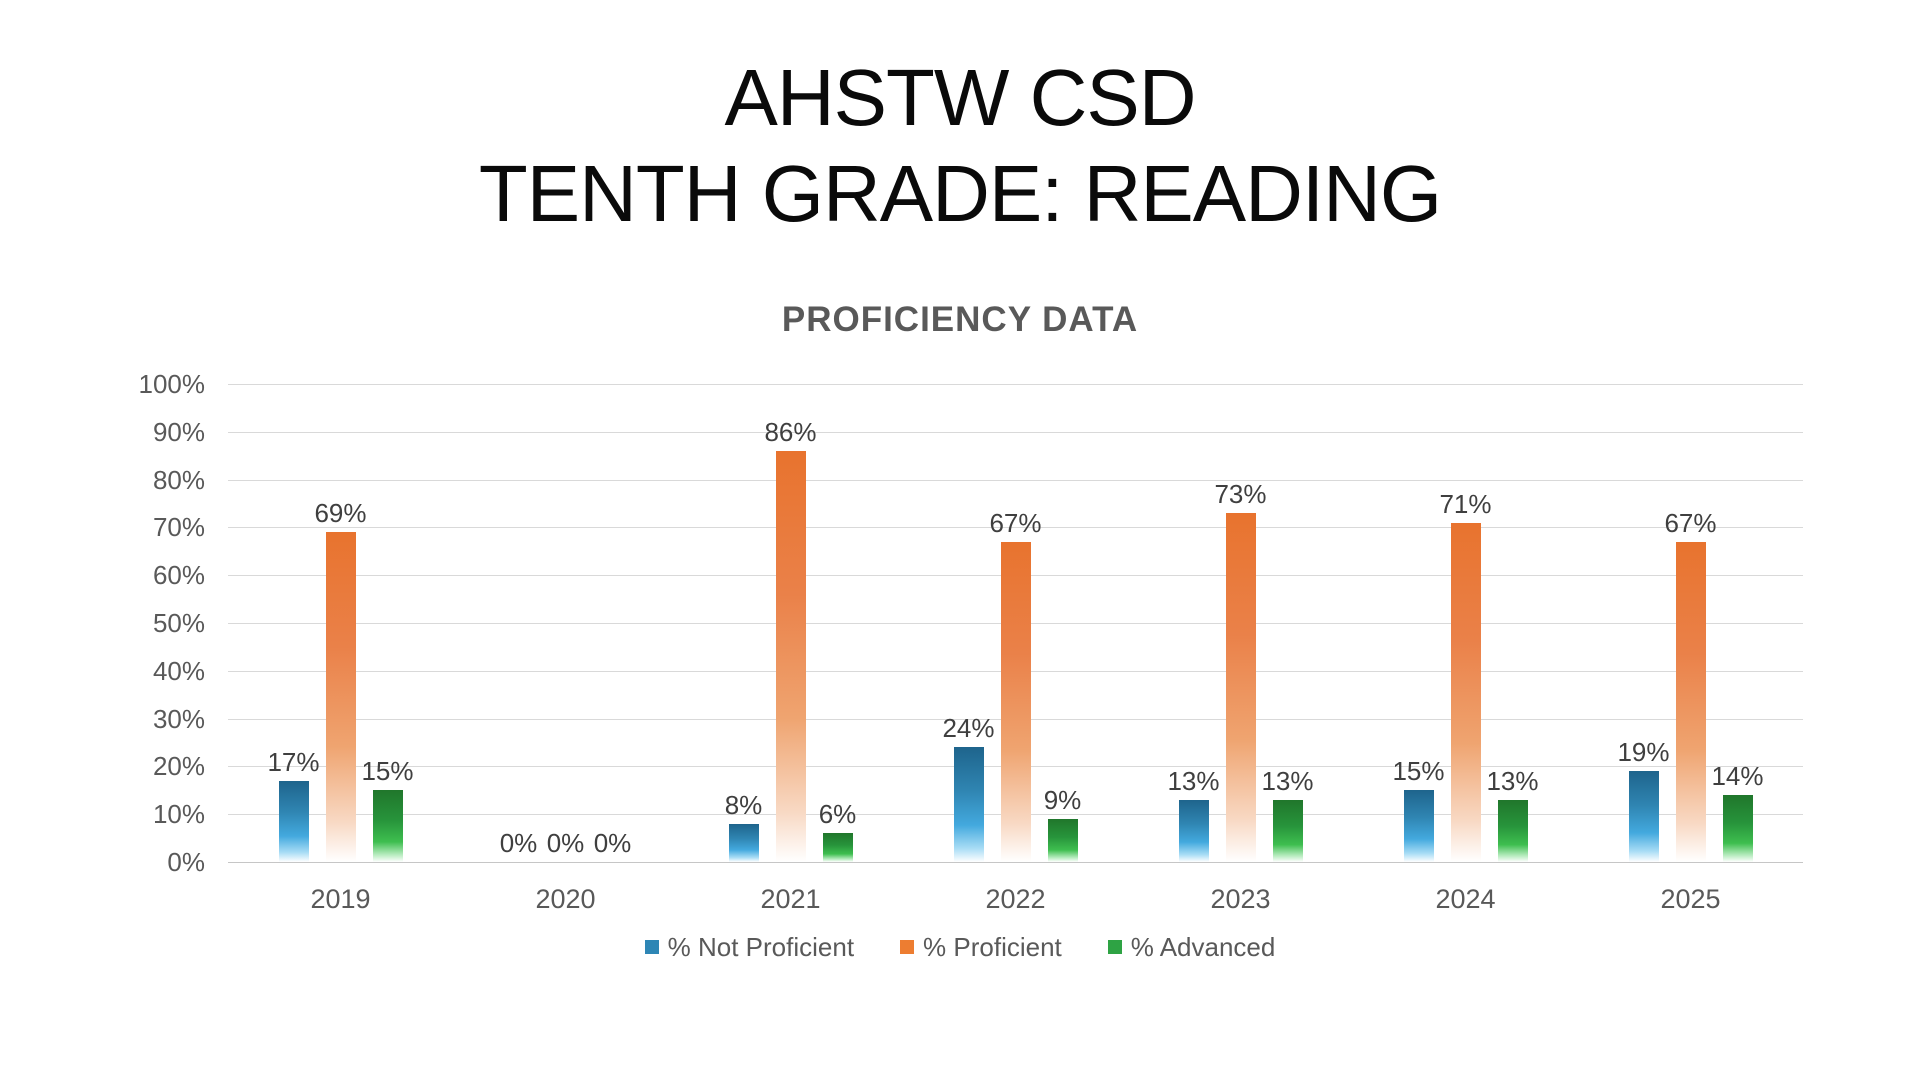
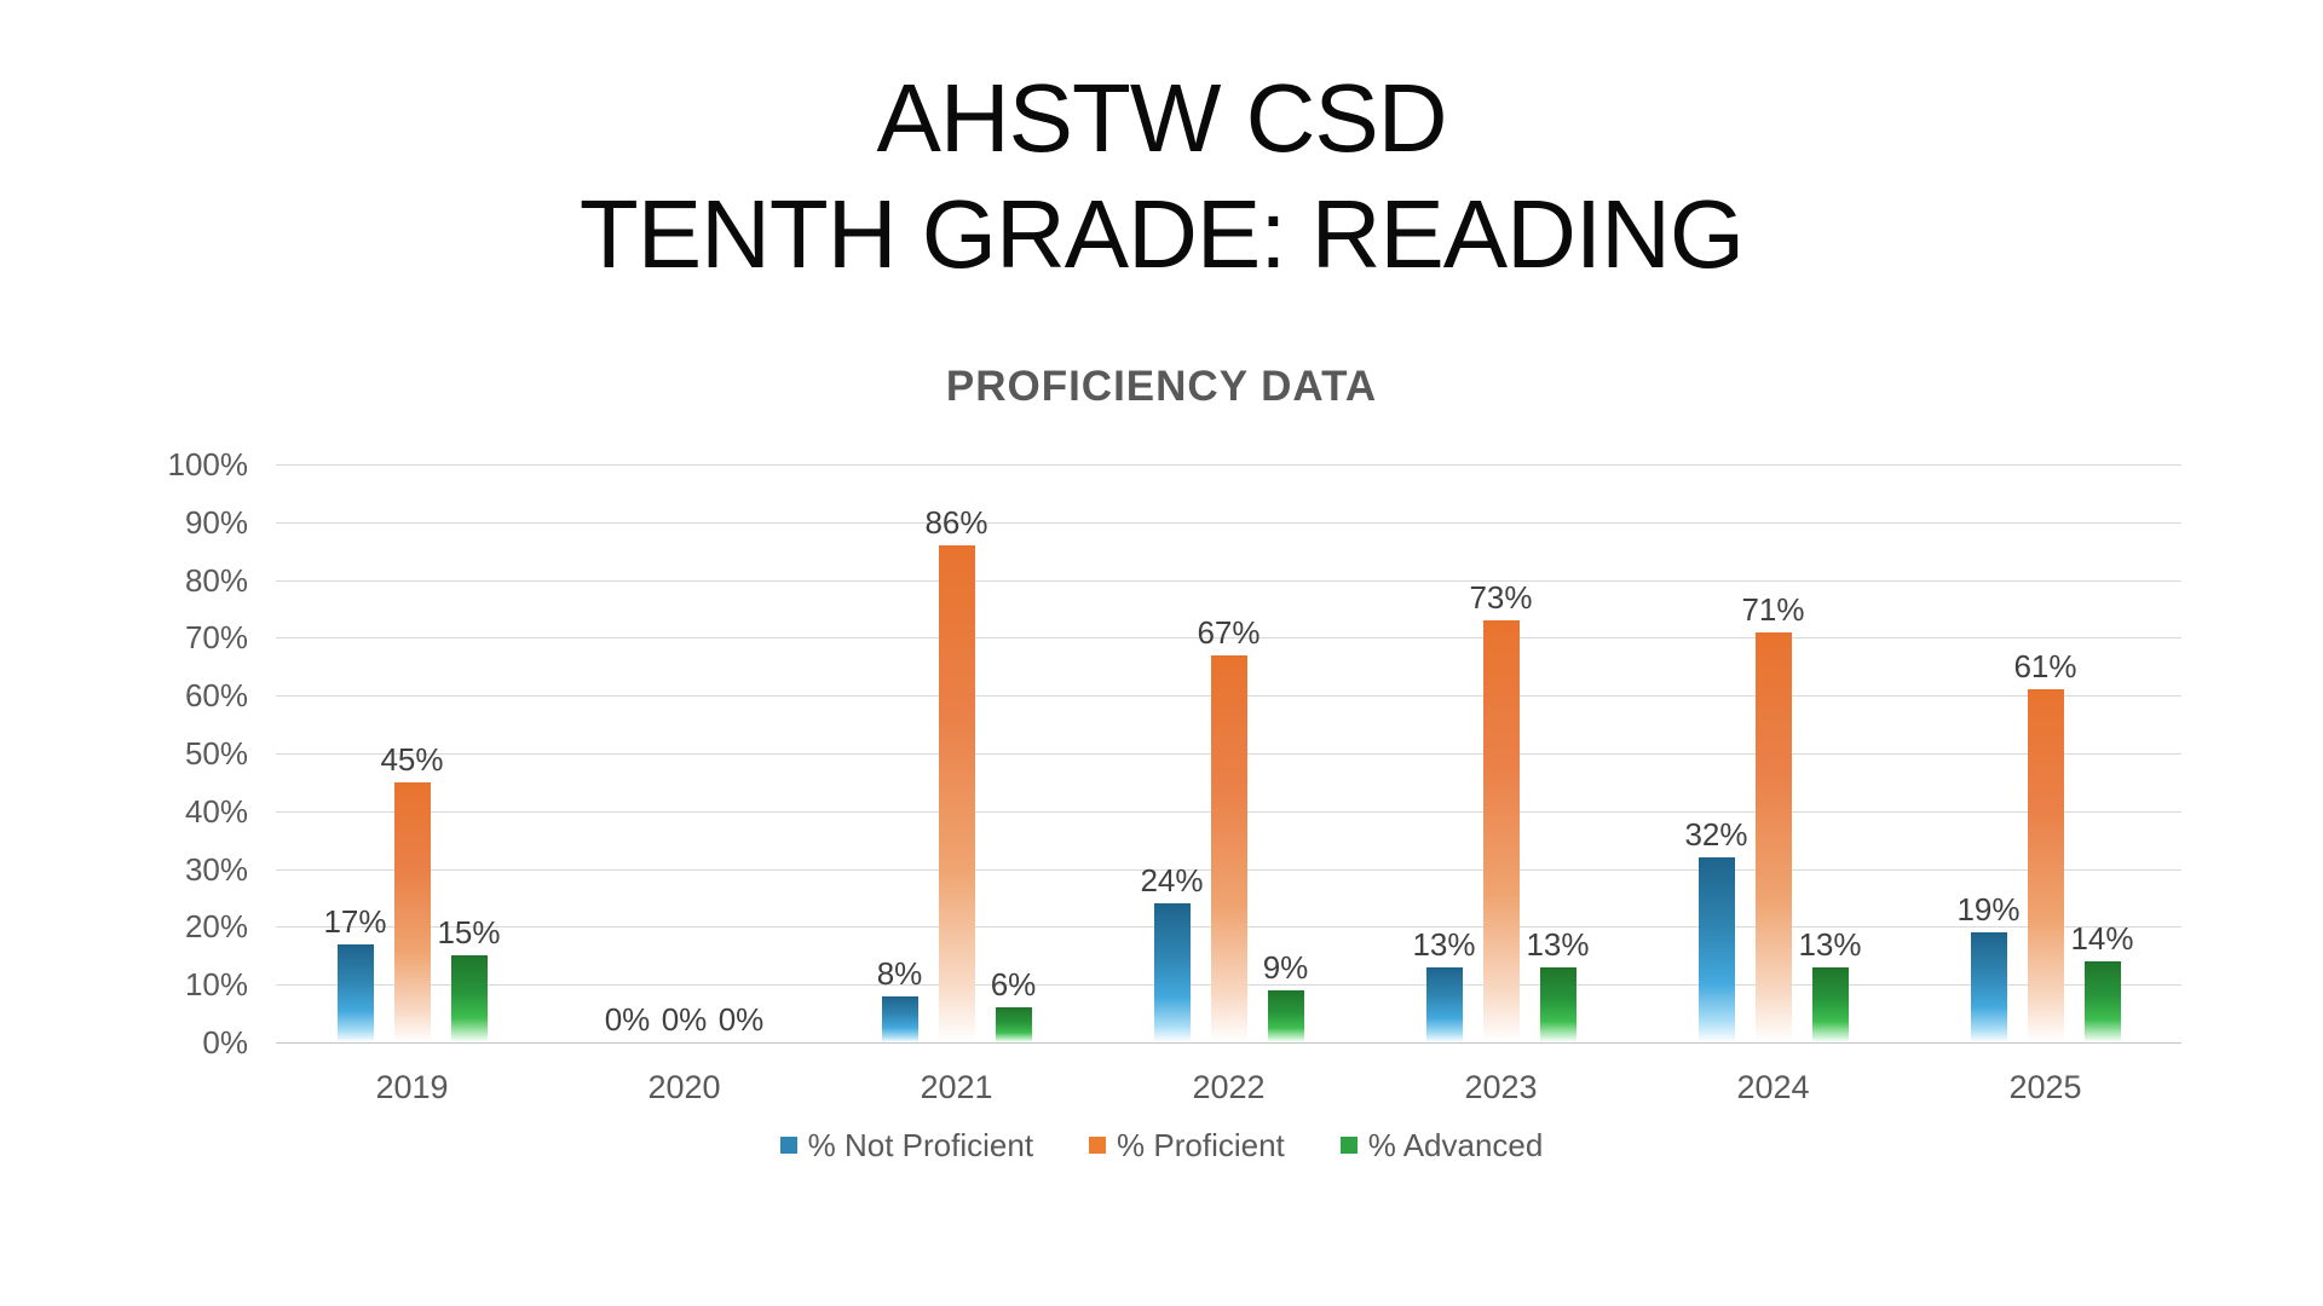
% Proficient/2019: 69% -> 45%
% Not Proficient/2024: 15% -> 32%
% Proficient/2025: 67% -> 61%
